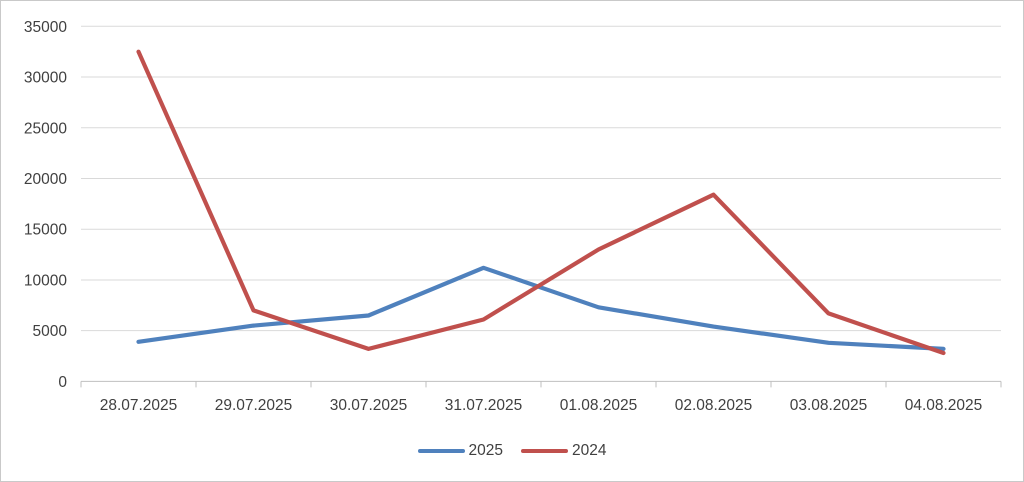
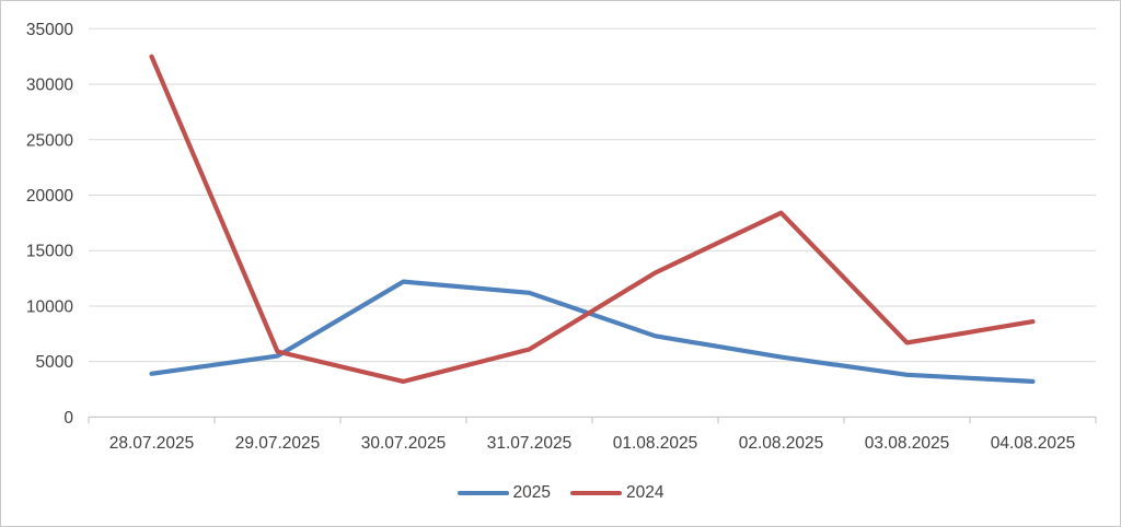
2024/29.07.2025: 7000 -> 5900
2025/30.07.2025: 6500 -> 12200
2024/04.08.2025: 2800 -> 8600
